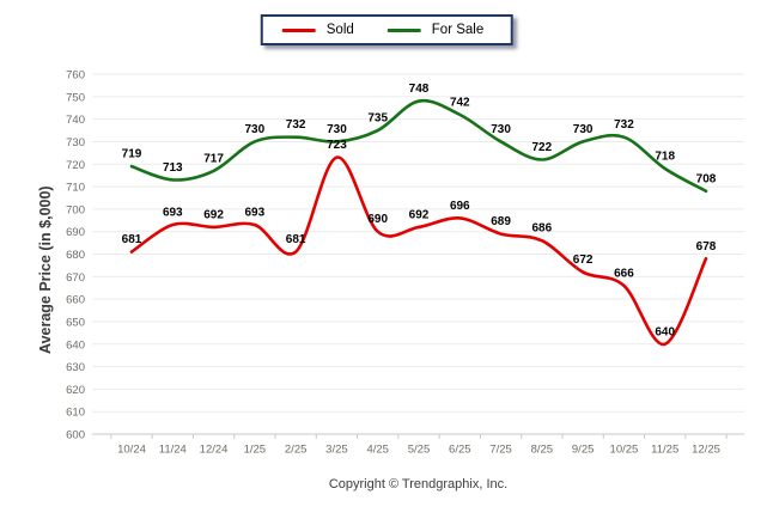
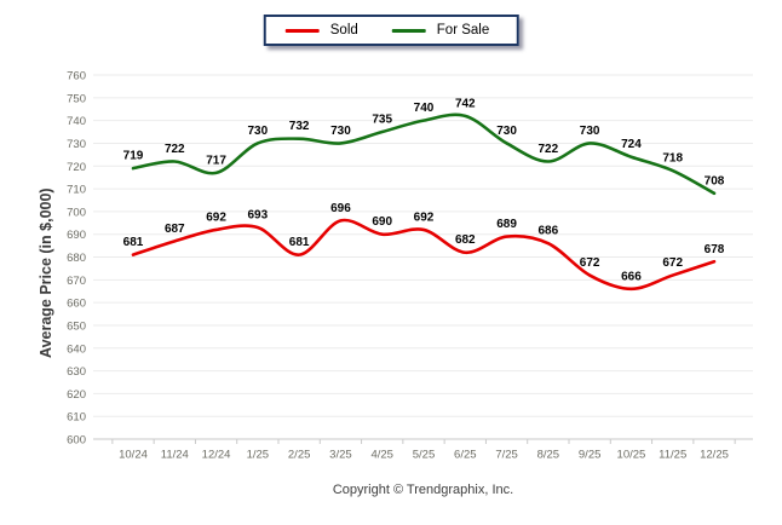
Sold/11/24: 693 -> 687
For Sale/11/24: 713 -> 722
Sold/3/25: 723 -> 696
For Sale/5/25: 748 -> 740
Sold/6/25: 696 -> 682
For Sale/10/25: 732 -> 724
Sold/11/25: 640 -> 672
